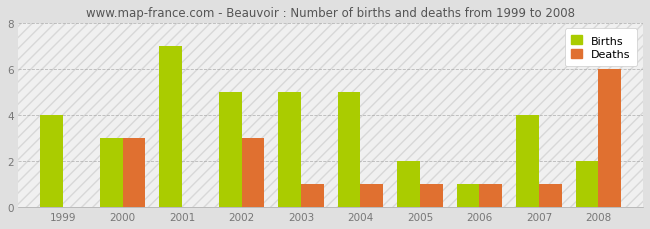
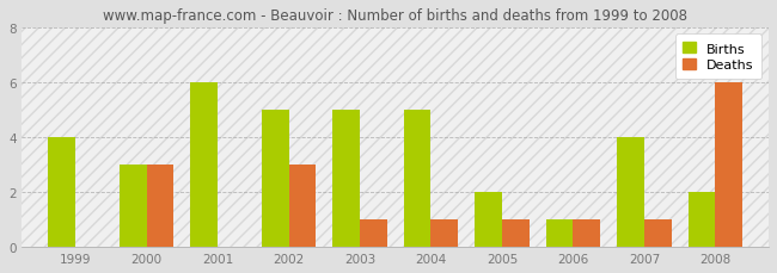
Births/2001: 7 -> 6
